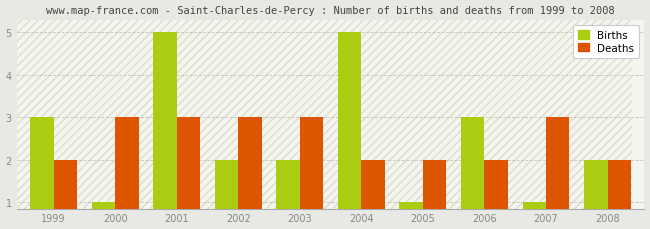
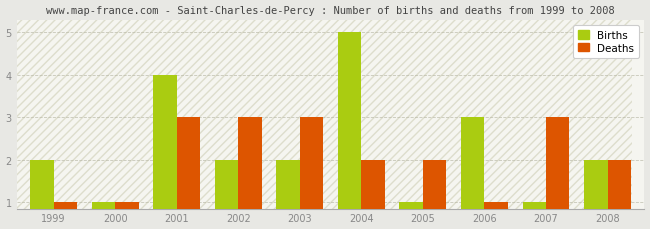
Births/1999: 3 -> 2
Deaths/1999: 2 -> 1
Deaths/2000: 3 -> 1
Births/2001: 5 -> 4
Deaths/2006: 2 -> 1
